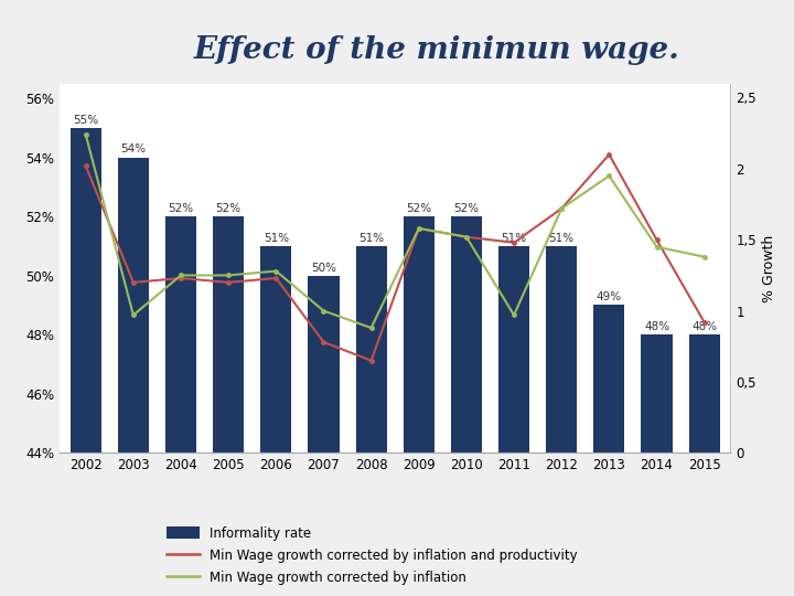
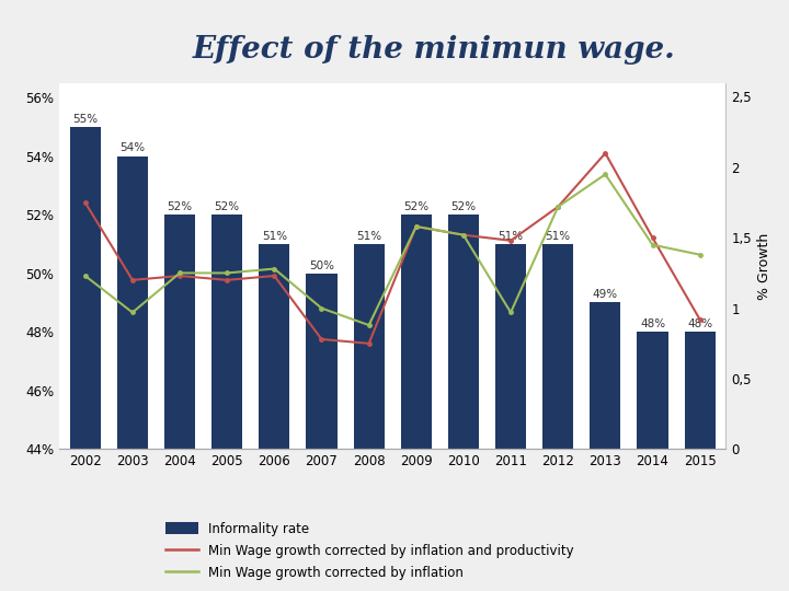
Min Wage growth corrected by inflation and productivity/2002: 2,02 -> 1,75
Min Wage growth corrected by inflation/2002: 2,24 -> 1,23
Min Wage growth corrected by inflation and productivity/2008: 0,65 -> 0,75
